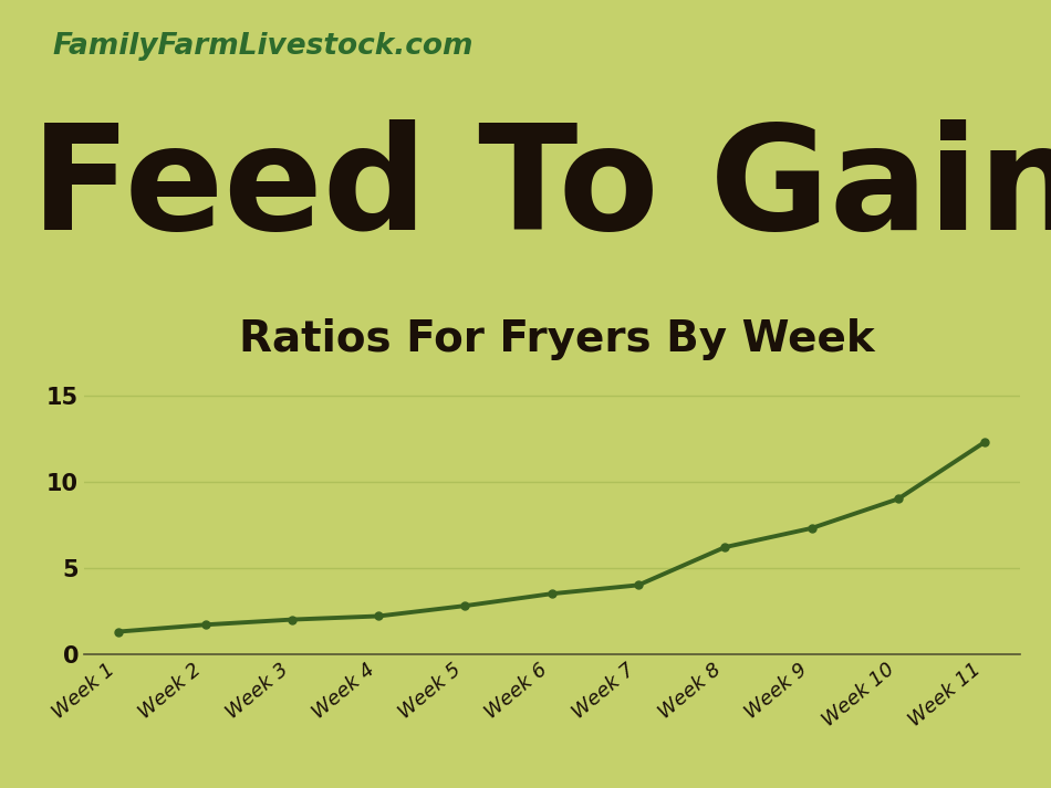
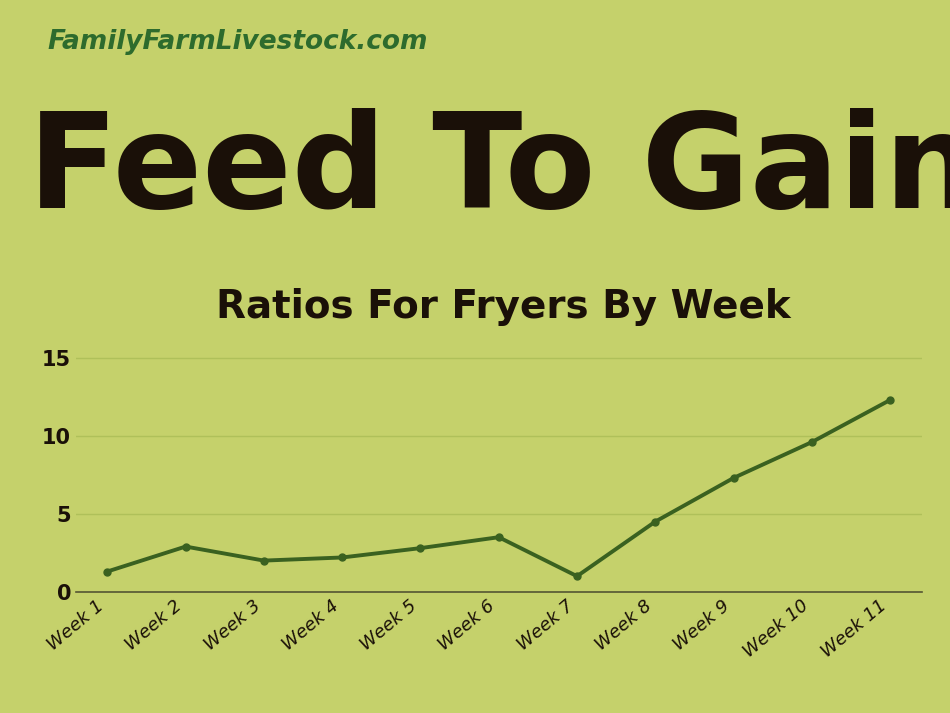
Week 2: 1.7 -> 2.9
Week 7: 4.0 -> 1.0
Week 8: 6.2 -> 4.5
Week 10: 9.0 -> 9.6
